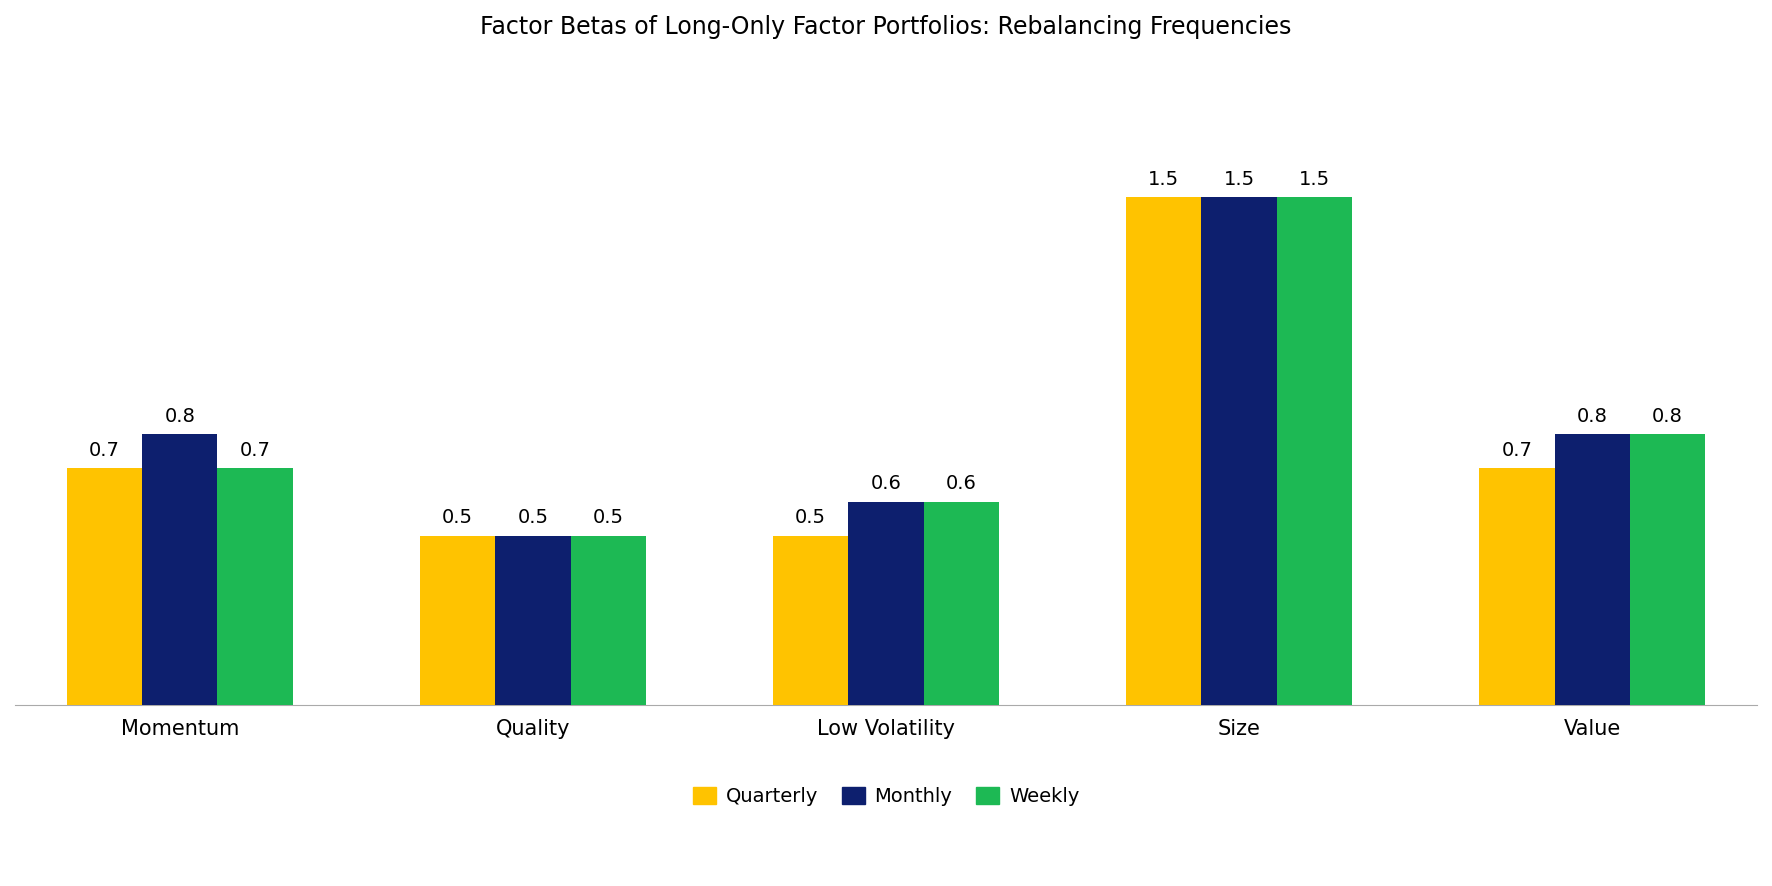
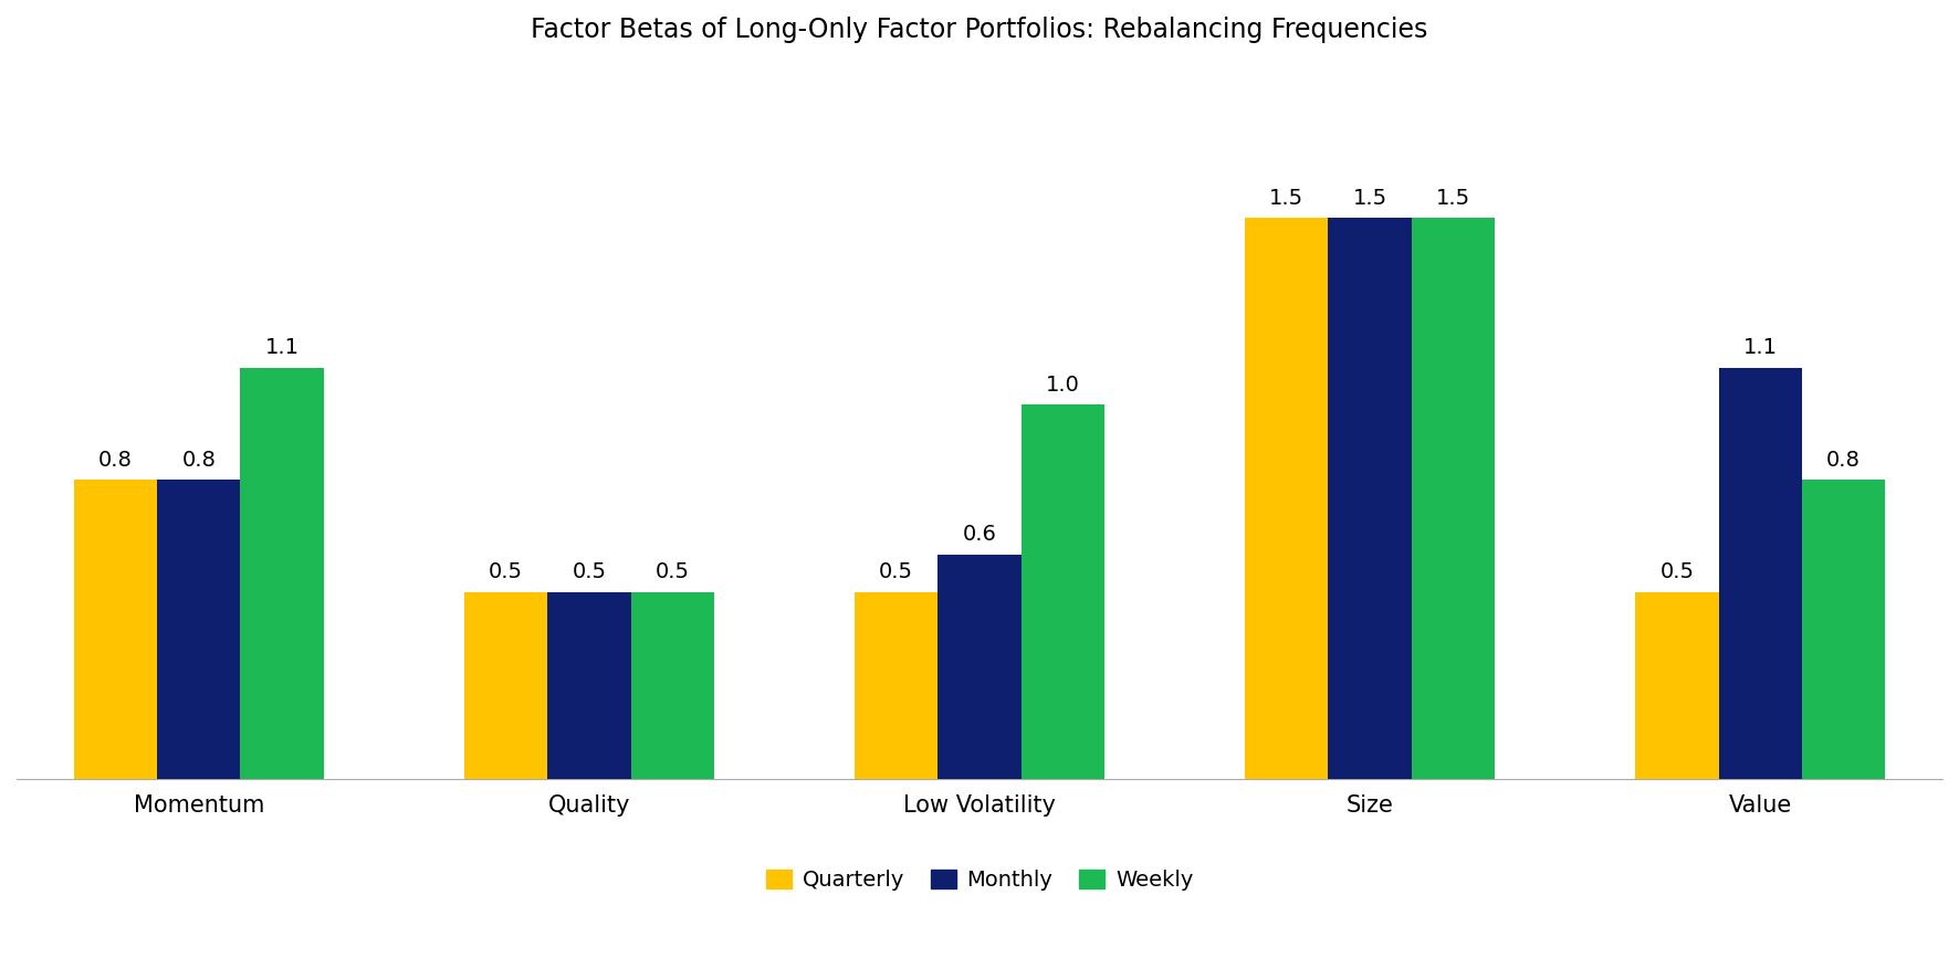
Quarterly/Momentum: 0.7 -> 0.8
Weekly/Momentum: 0.7 -> 1.1
Weekly/Low Volatility: 0.6 -> 1.0
Quarterly/Value: 0.7 -> 0.5
Monthly/Value: 0.8 -> 1.1
